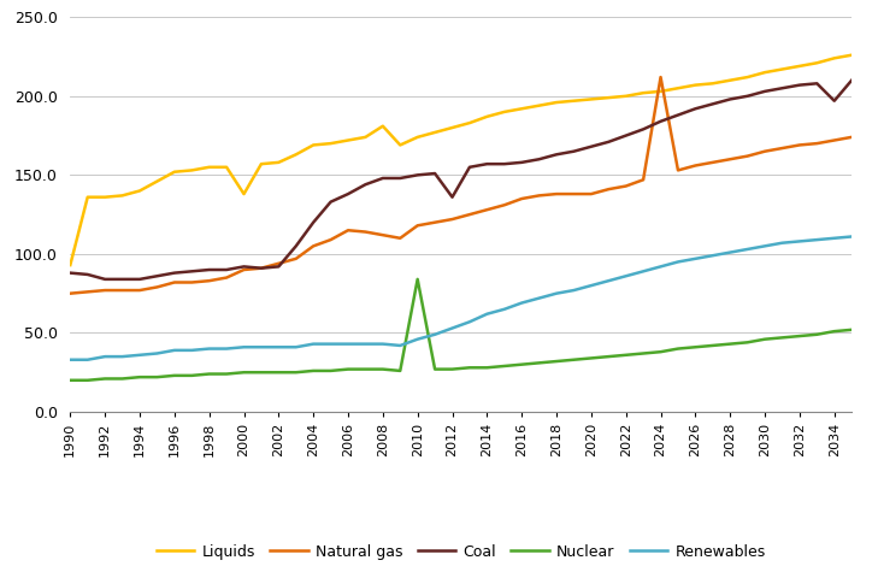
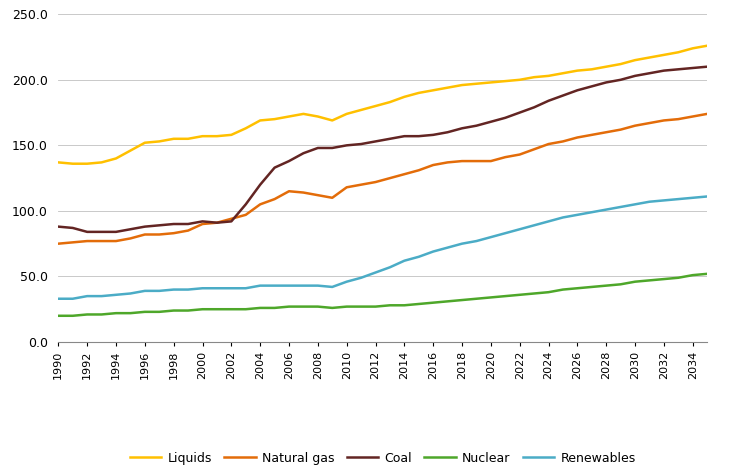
Liquids/1990: 93 -> 137
Liquids/2000: 138 -> 157
Liquids/2008: 181 -> 172
Nuclear/2010: 84 -> 27
Coal/2012: 136 -> 153
Natural gas/2024: 212 -> 151
Coal/2034: 197 -> 209
